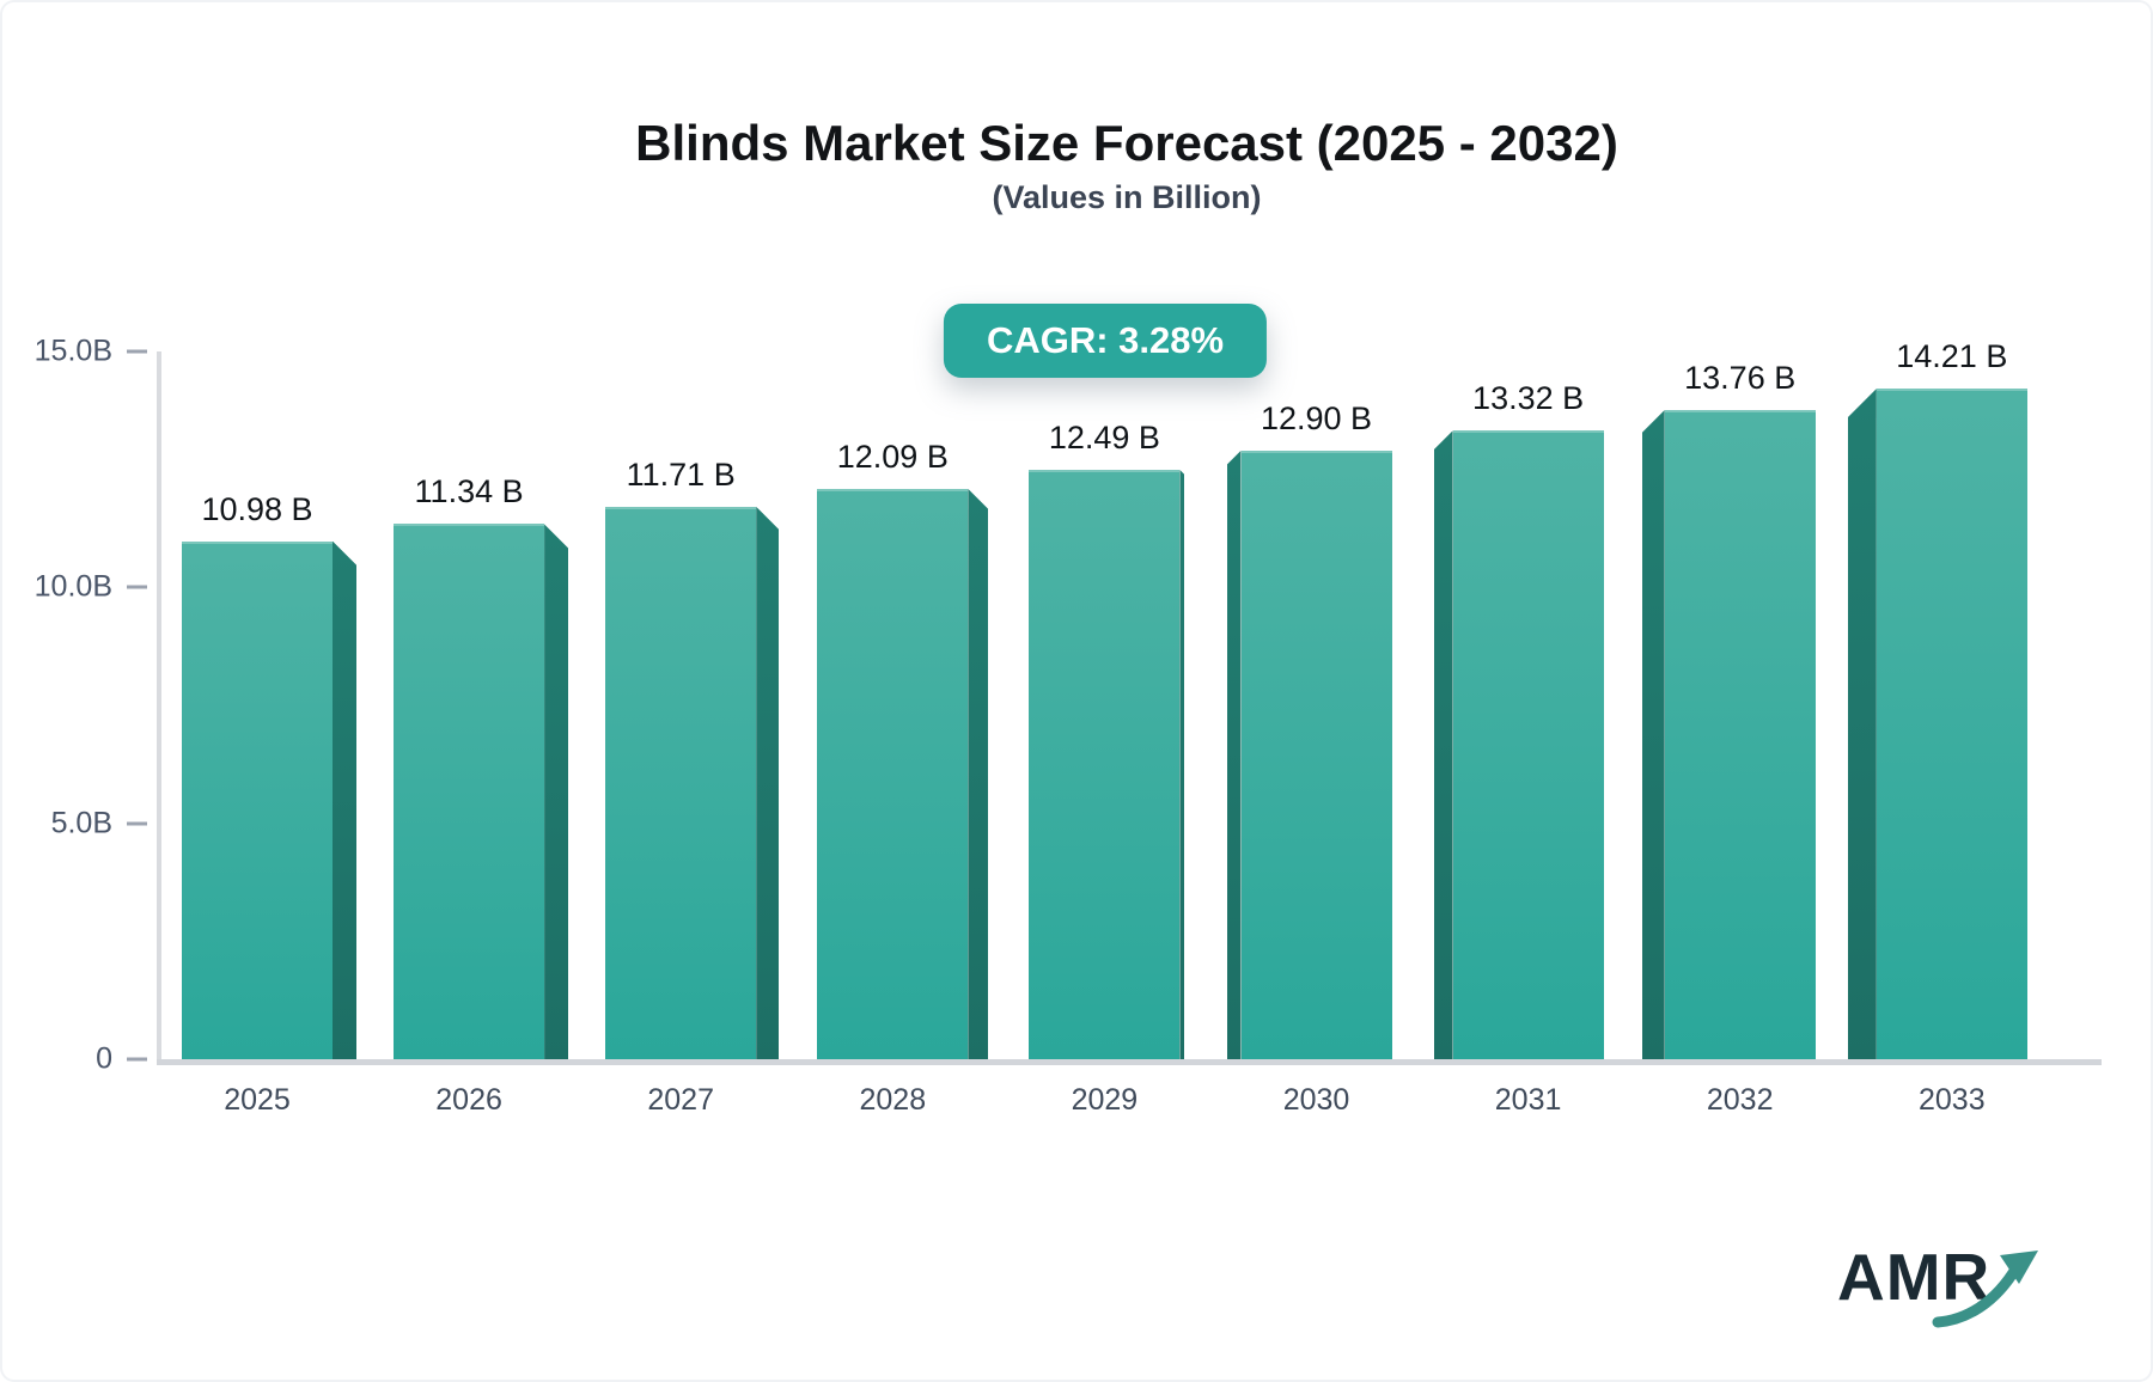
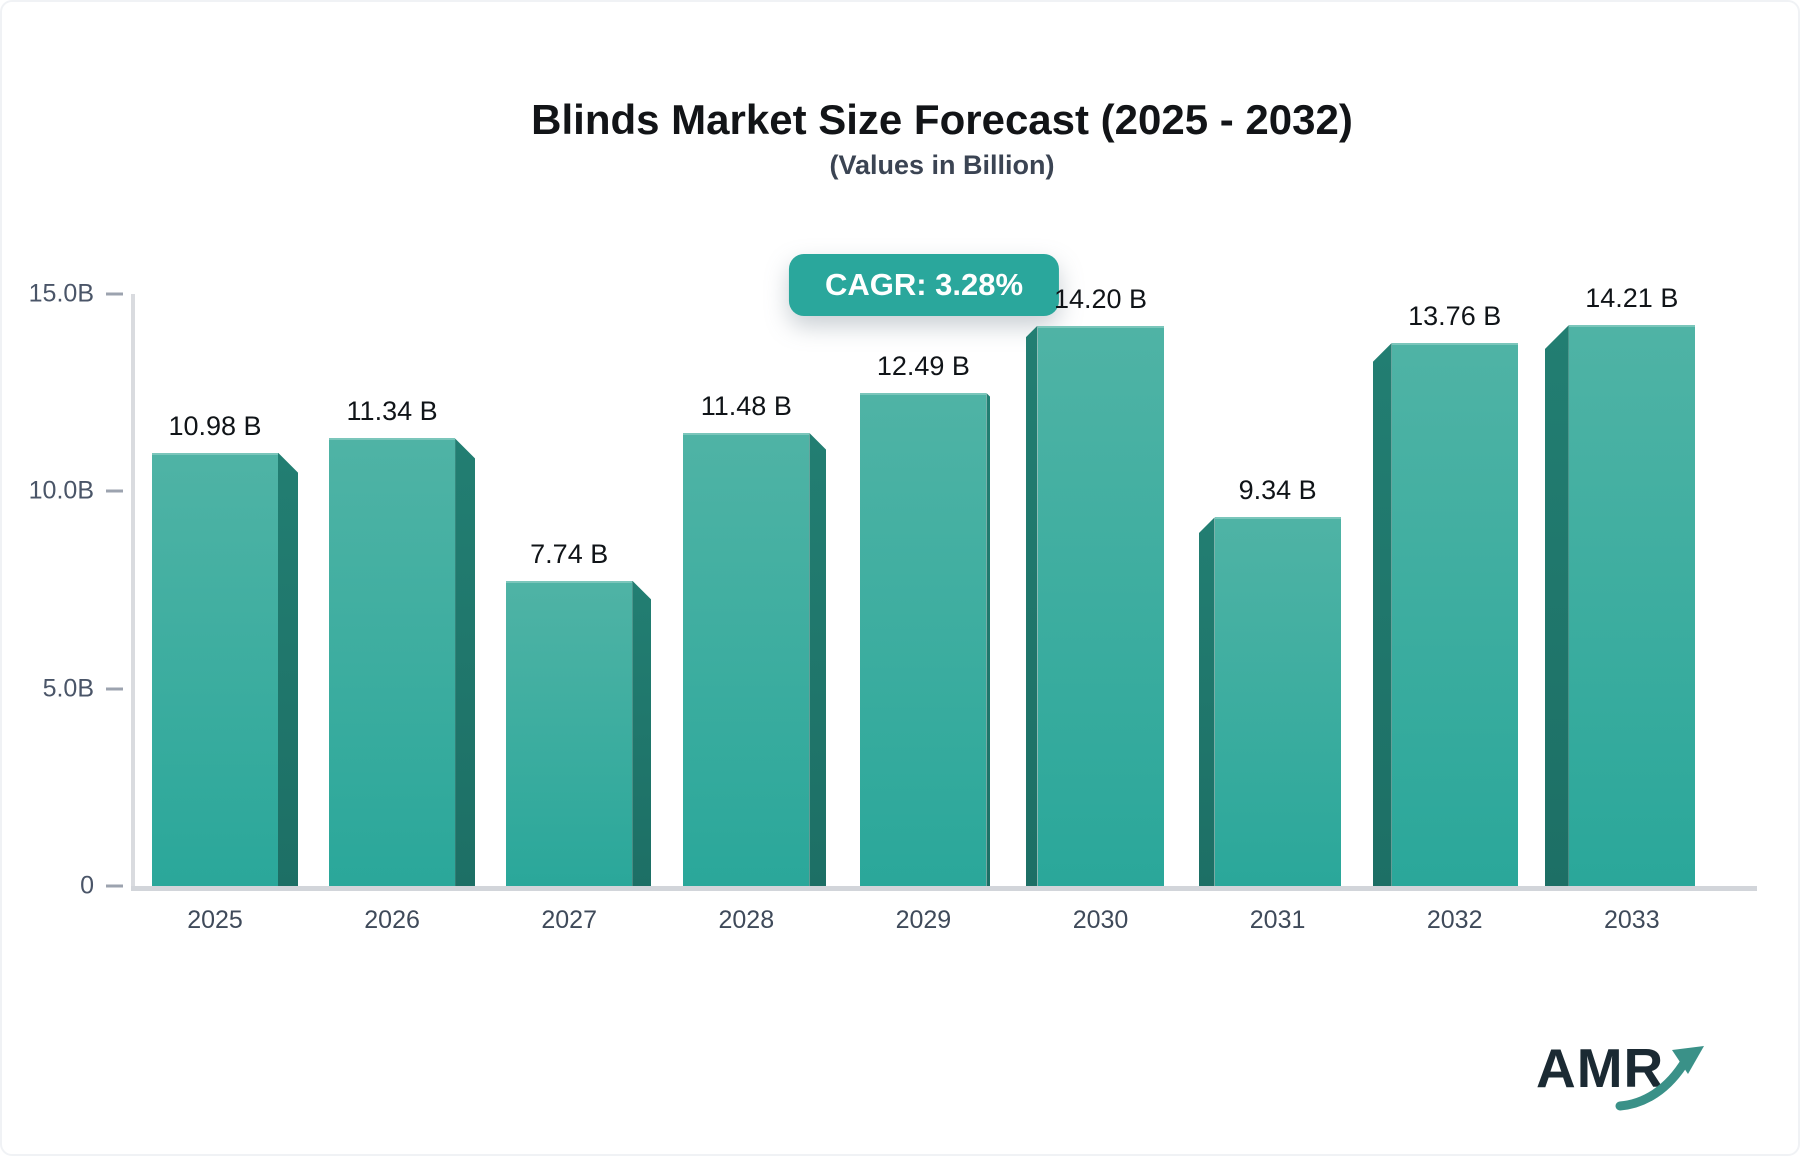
2027: 11.71 -> 7.74
2028: 12.09 -> 11.48
2030: 12.90 -> 14.20
2031: 13.32 -> 9.34
